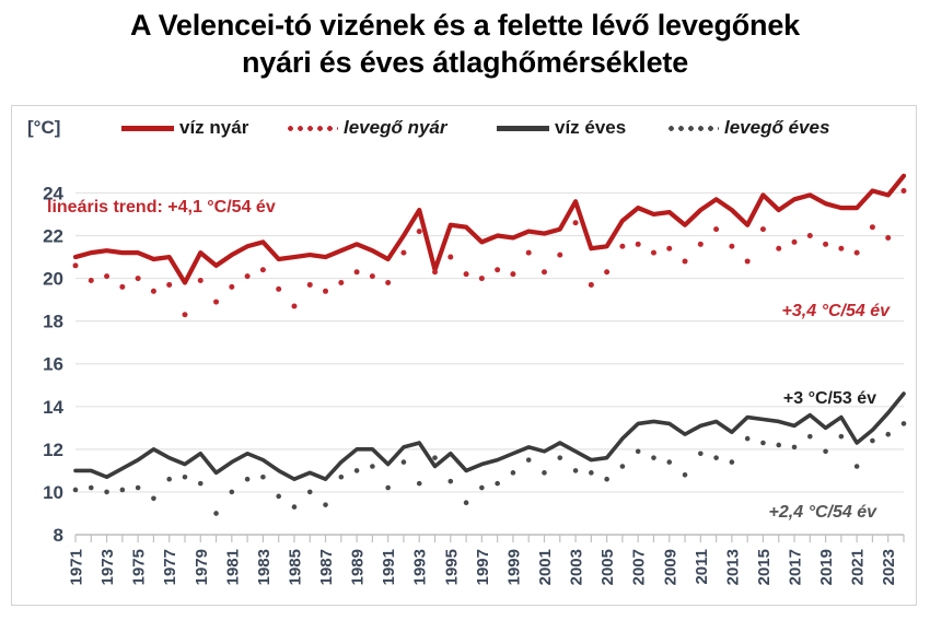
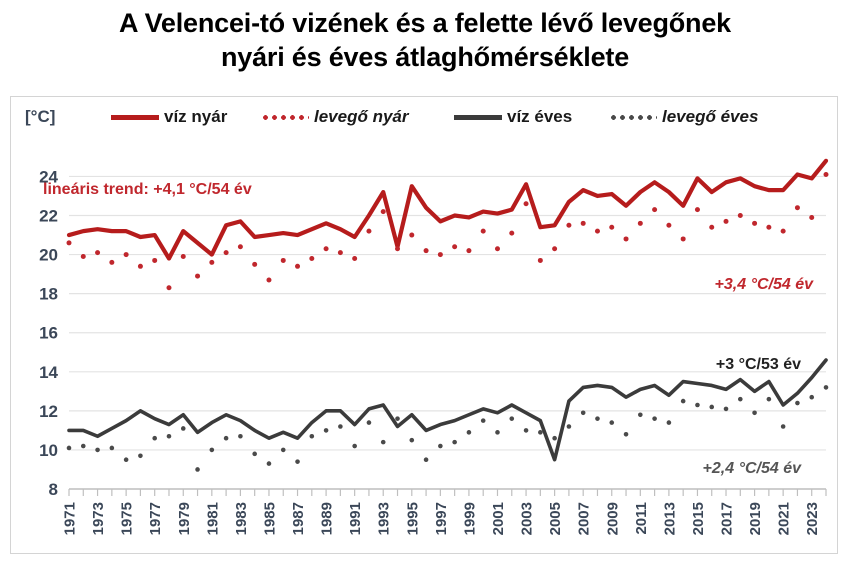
levegő éves/1975: 10.2 -> 9.5
levegő éves/1979: 10.4 -> 11.1
víz nyár/1981: 21.1 -> 20.0
víz nyár/1995: 22.5 -> 23.5
víz éves/2005: 11.6 -> 9.5
